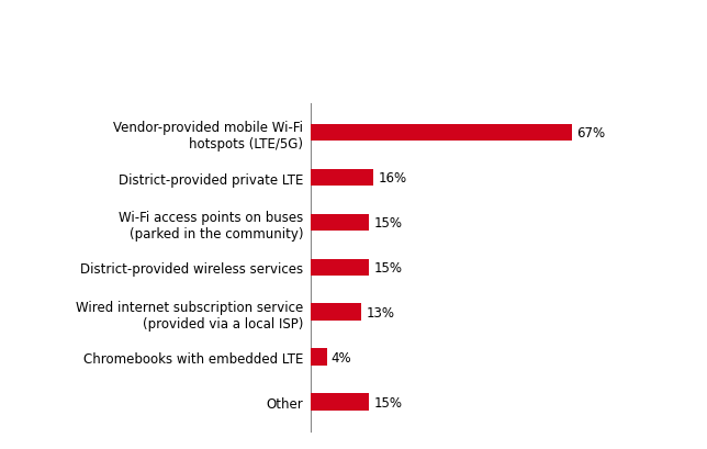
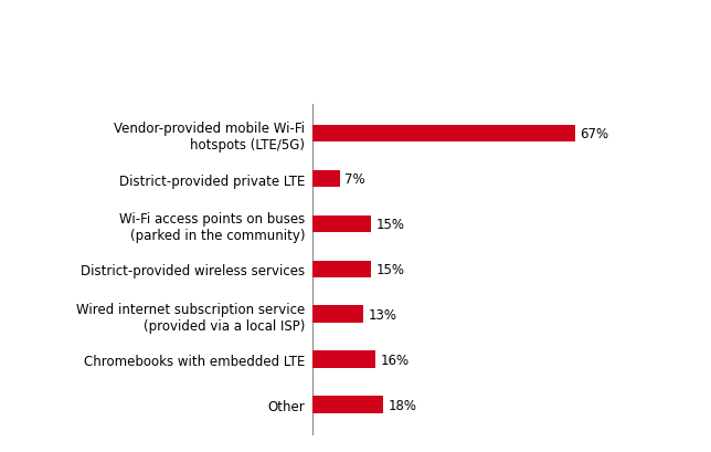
District-provided private LTE: 16% -> 7%
Chromebooks with embedded LTE: 4% -> 16%
Other: 15% -> 18%
